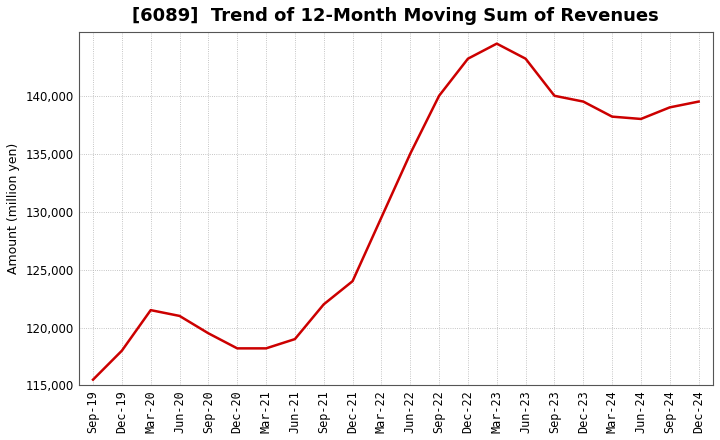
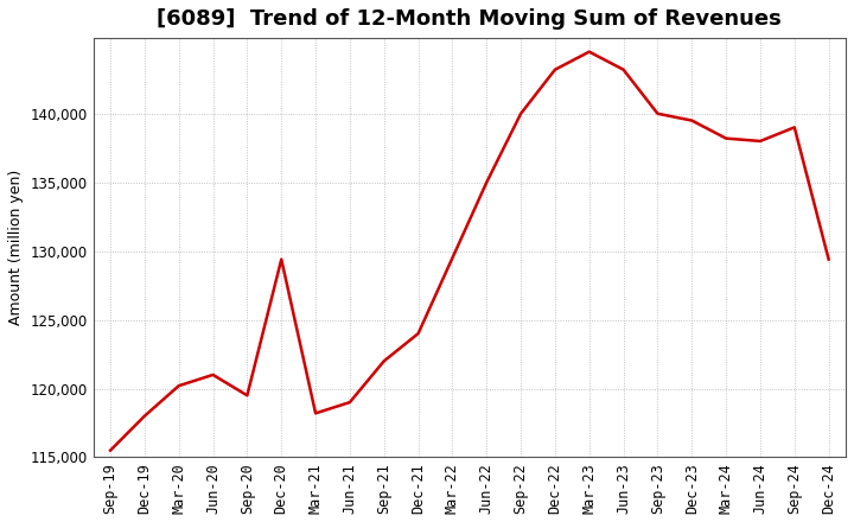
Mar-20: 121,500 -> 120,200
Dec-20: 118,200 -> 129,400
Dec-24: 139,500 -> 129,400
